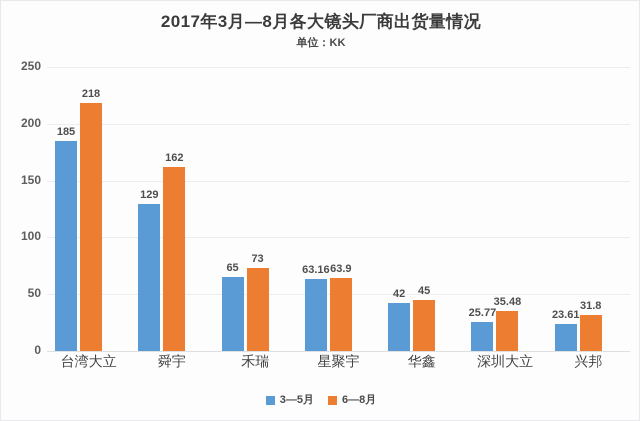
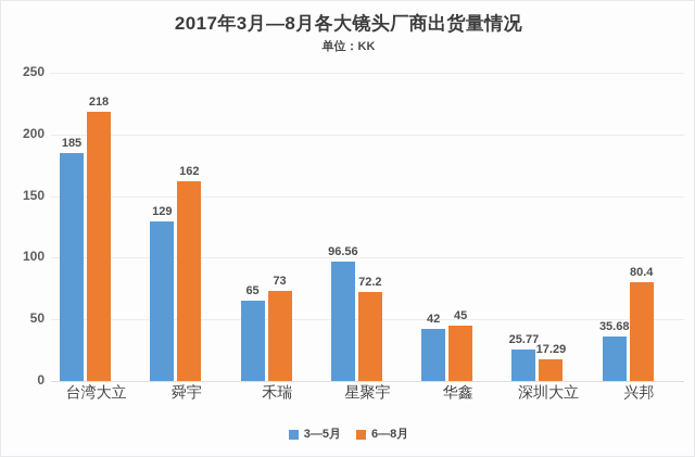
3—5月/星聚宇: 63.16 -> 96.56
6—8月/星聚宇: 63.9 -> 72.2
6—8月/深圳大立: 35.48 -> 17.29
3—5月/兴邦: 23.61 -> 35.68
6—8月/兴邦: 31.8 -> 80.4
